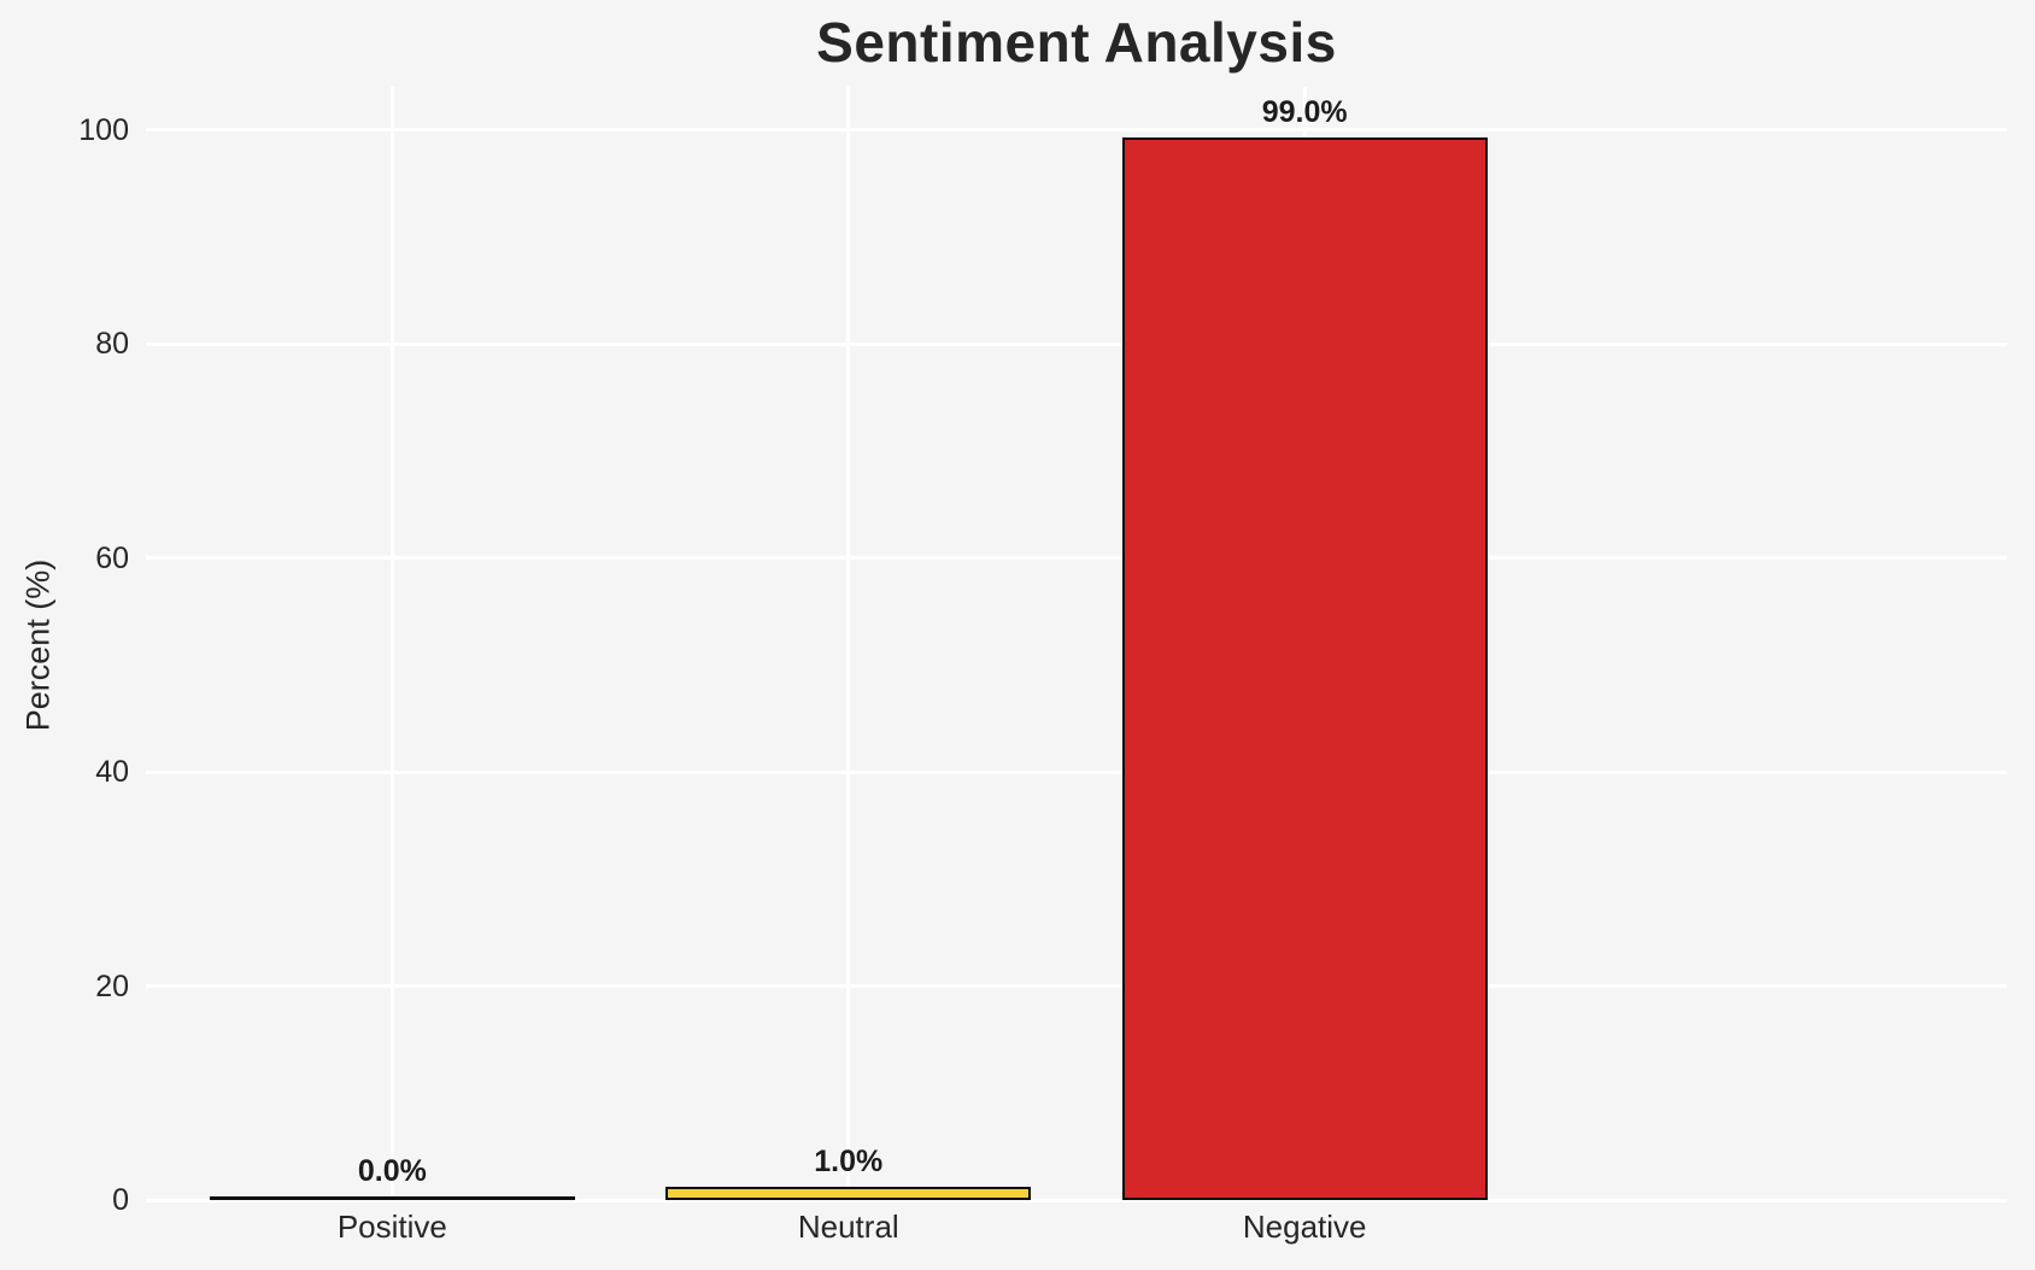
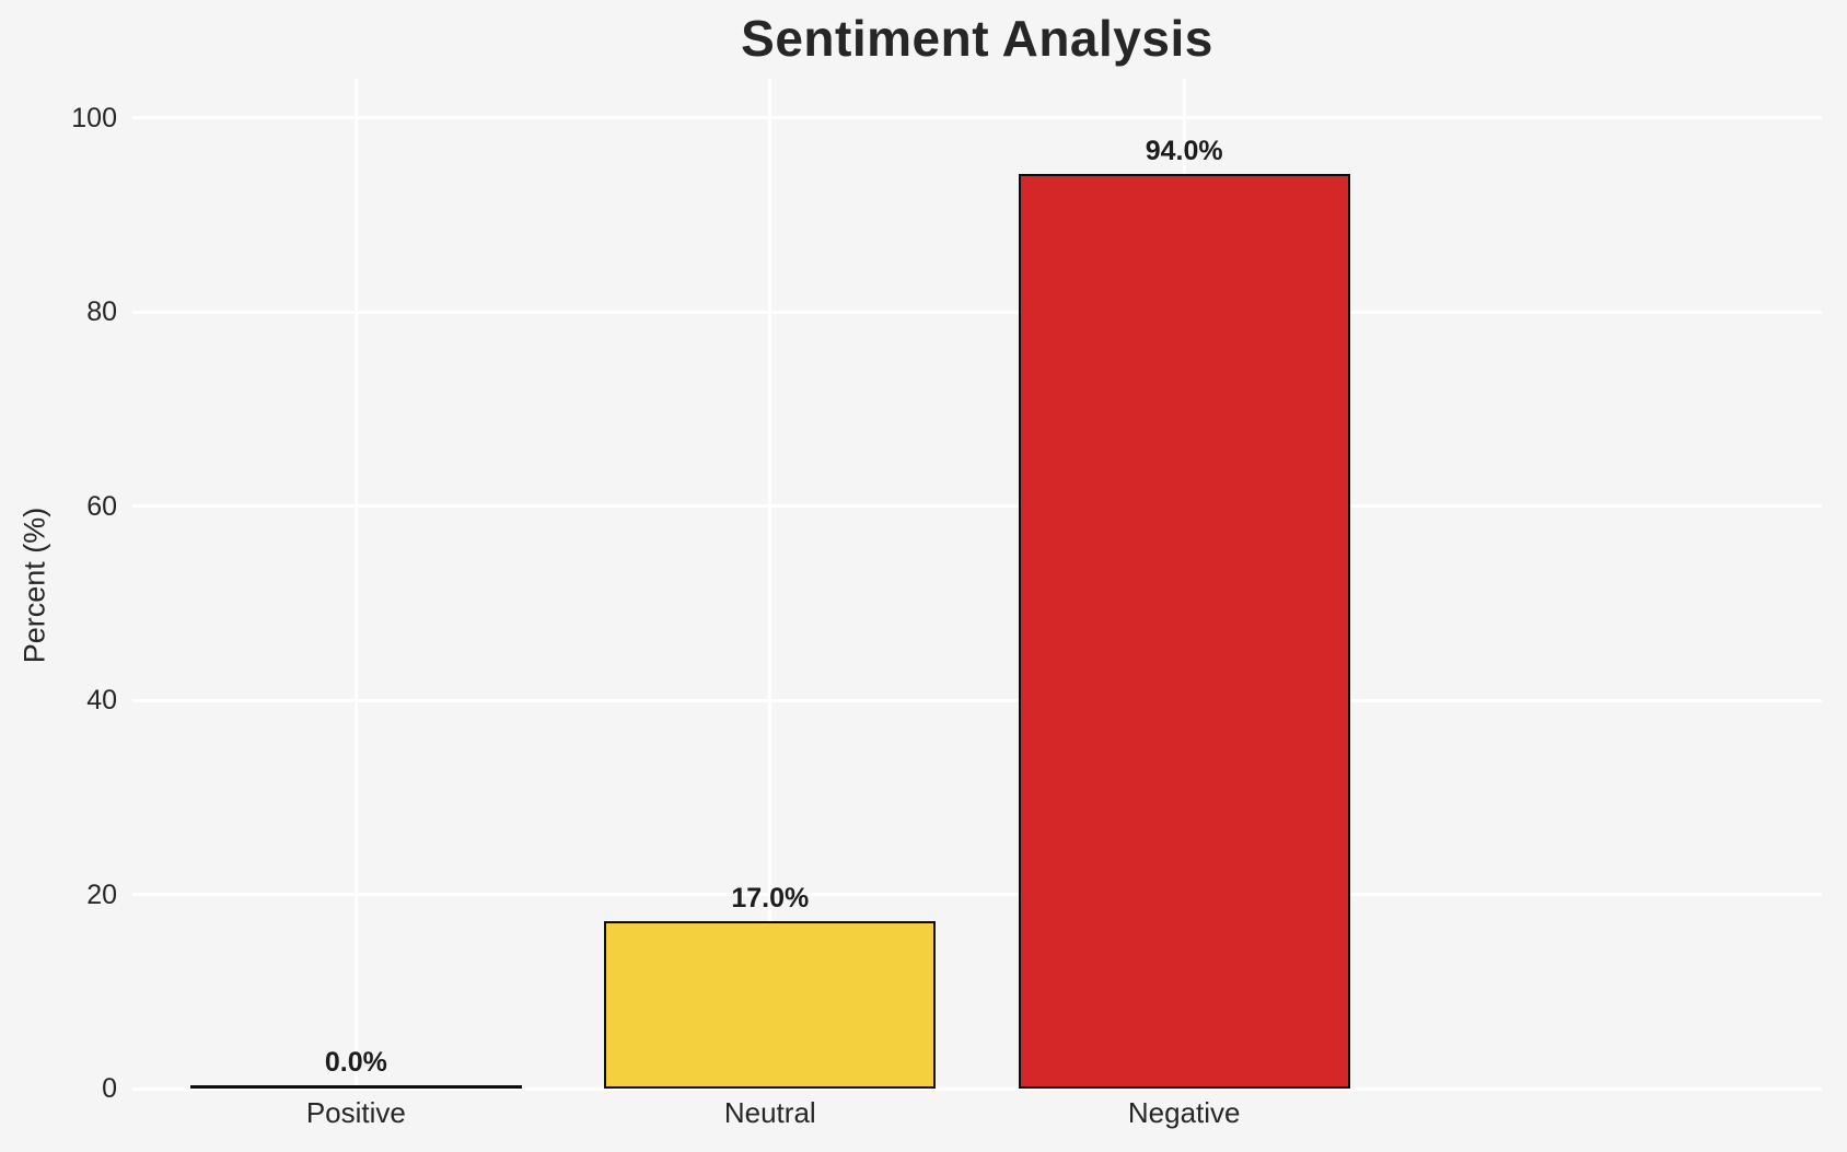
Neutral: 1.0% -> 17.0%
Negative: 99.0% -> 94.0%
